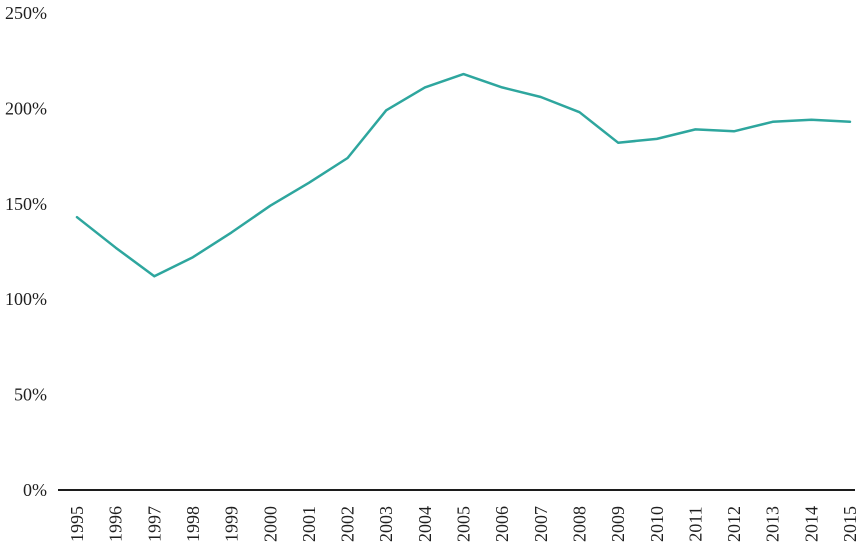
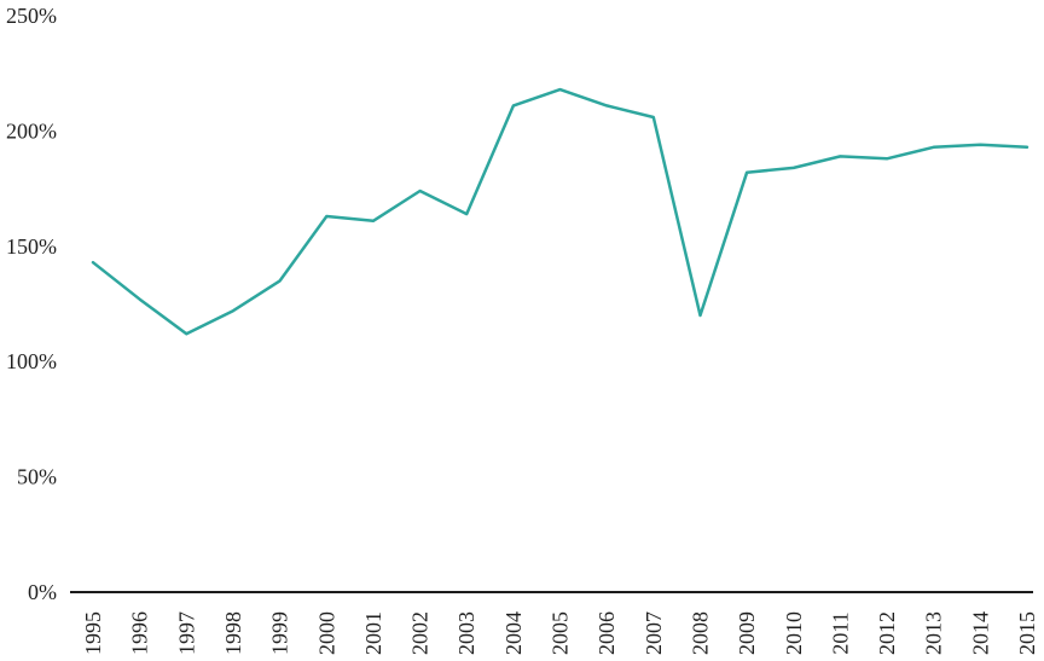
2000: 149% -> 163%
2003: 199% -> 164%
2008: 198% -> 120%
